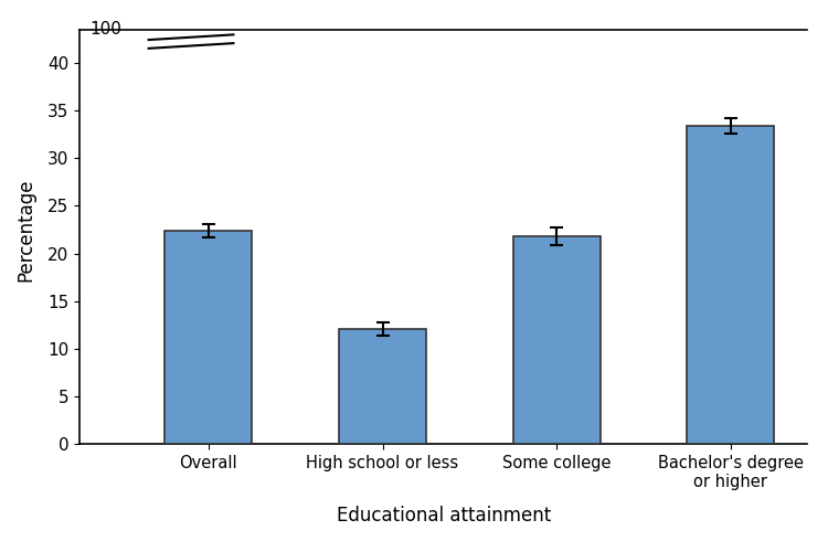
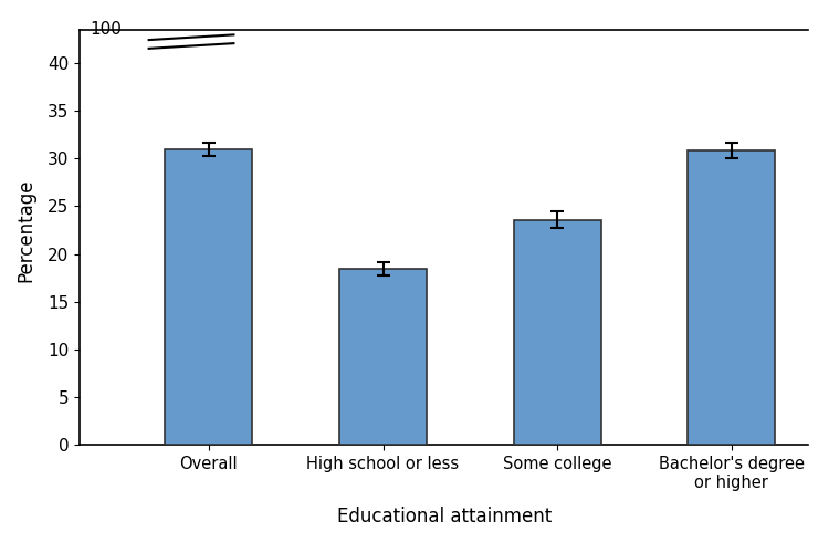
Overall: 22.4 -> 31.0
High school or less: 12.1 -> 18.4
Some college: 21.8 -> 23.6
Bachelor's degree or higher: 33.4 -> 30.8
